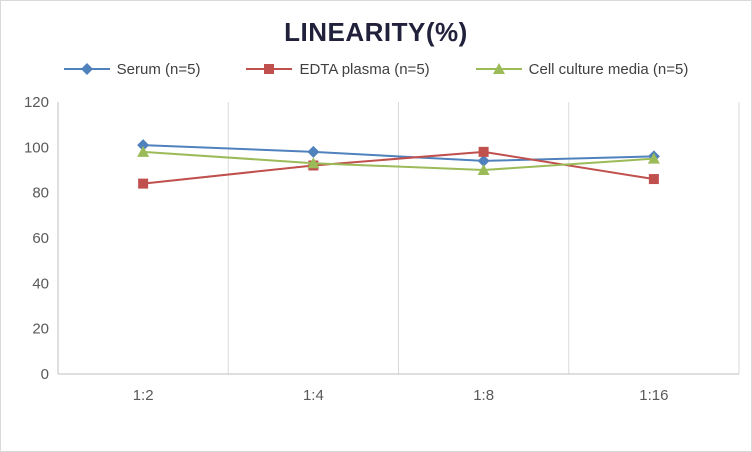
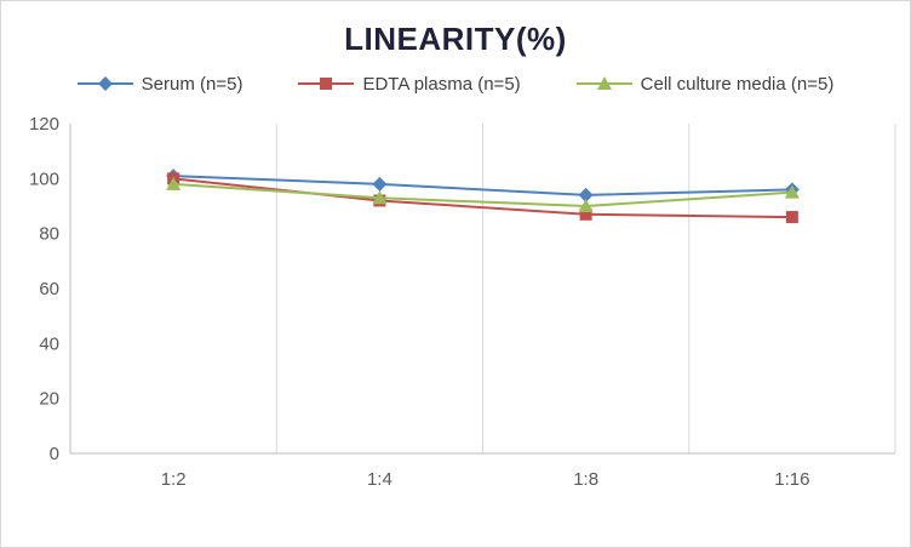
EDTA plasma (n=5)/1:2: 84 -> 100
EDTA plasma (n=5)/1:8: 98 -> 87
